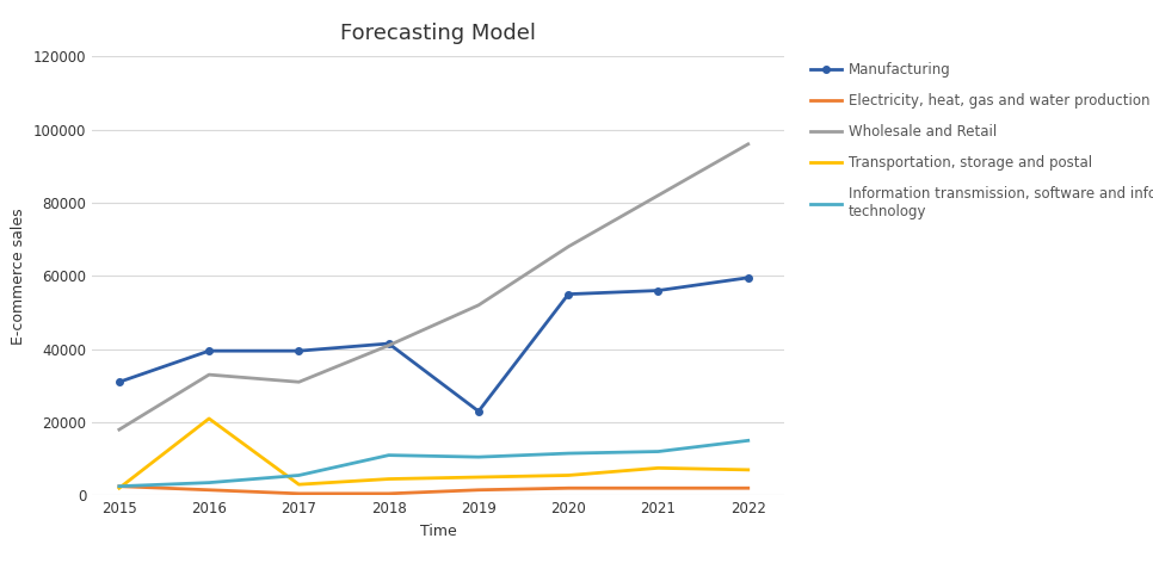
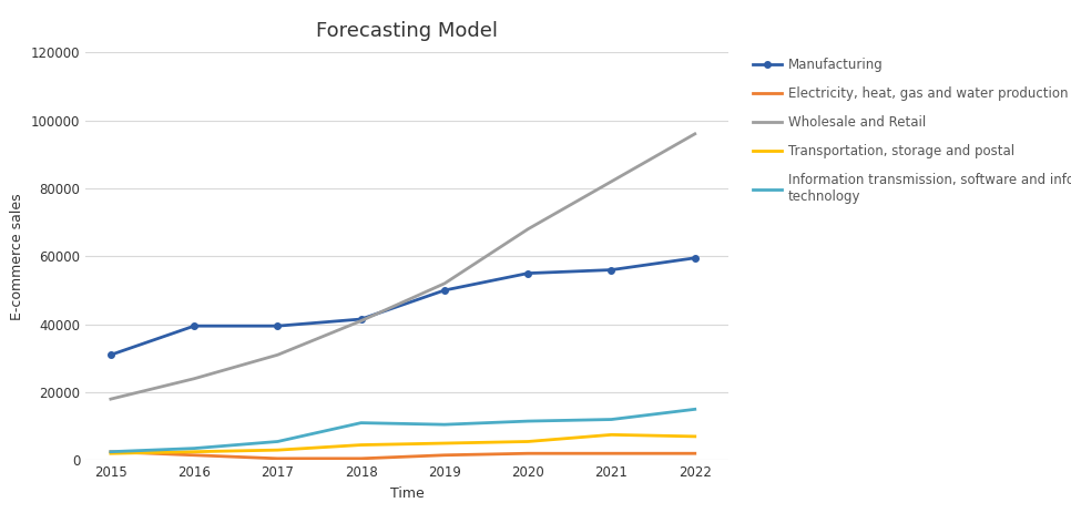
Wholesale and Retail/2016: 33000 -> 24000
Transportation, storage and postal/2016: 21000 -> 2500
Manufacturing/2019: 23000 -> 50000
